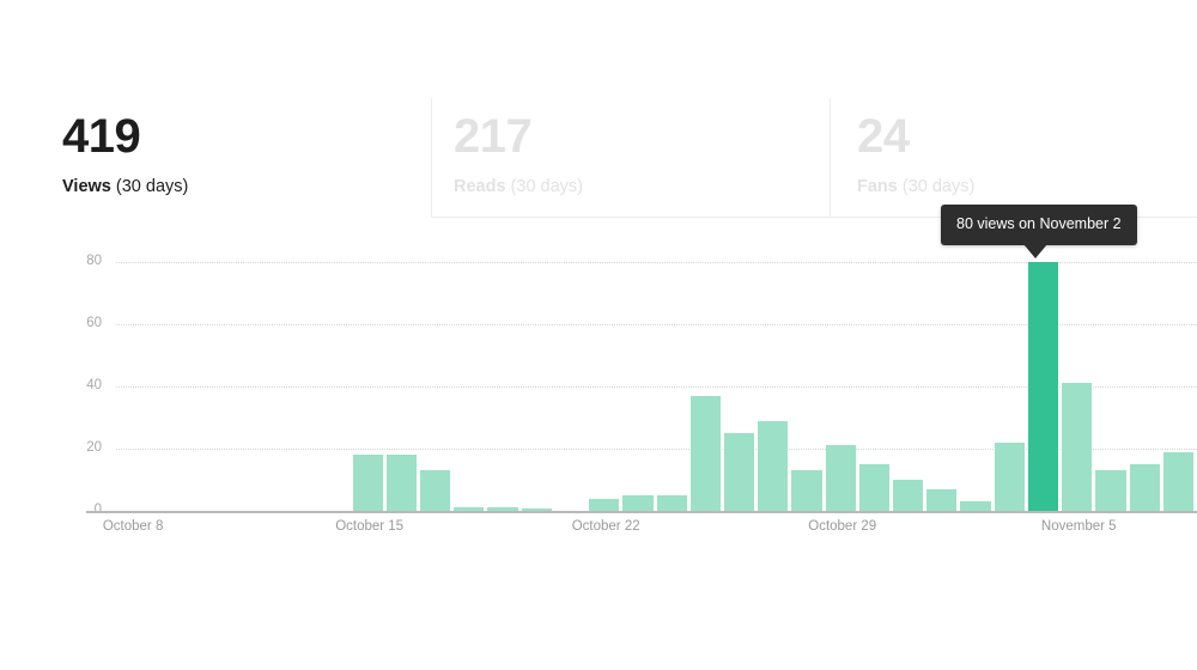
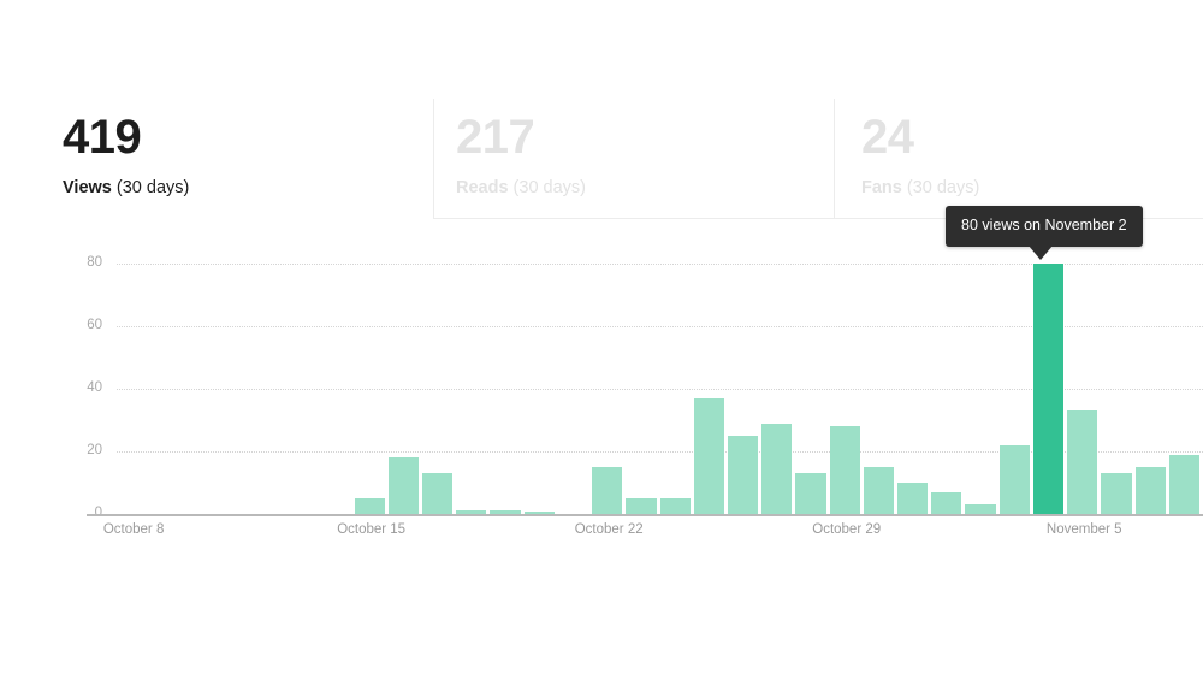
October 15: 18 -> 5
October 22: 4 -> 15
October 29: 21 -> 28
November 5: 41 -> 33
